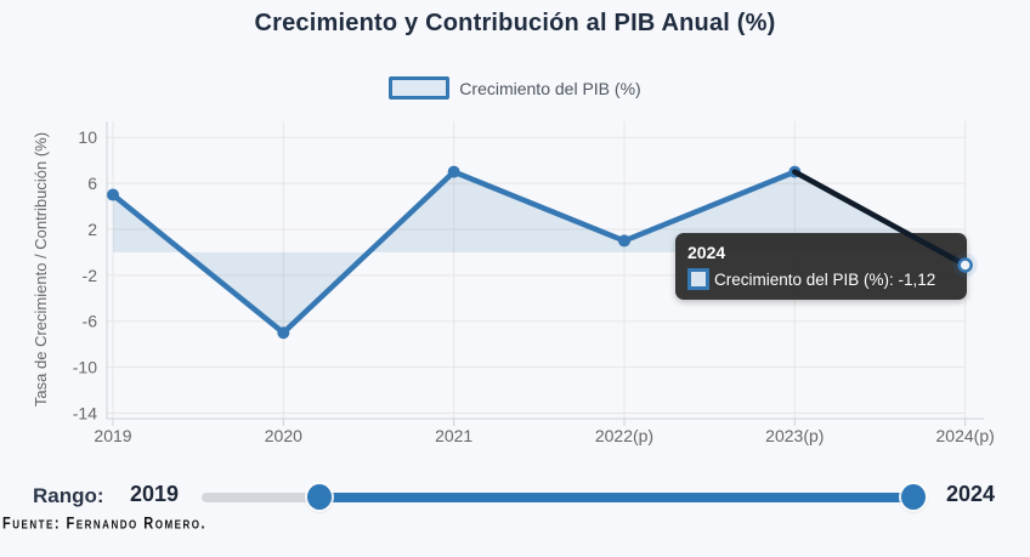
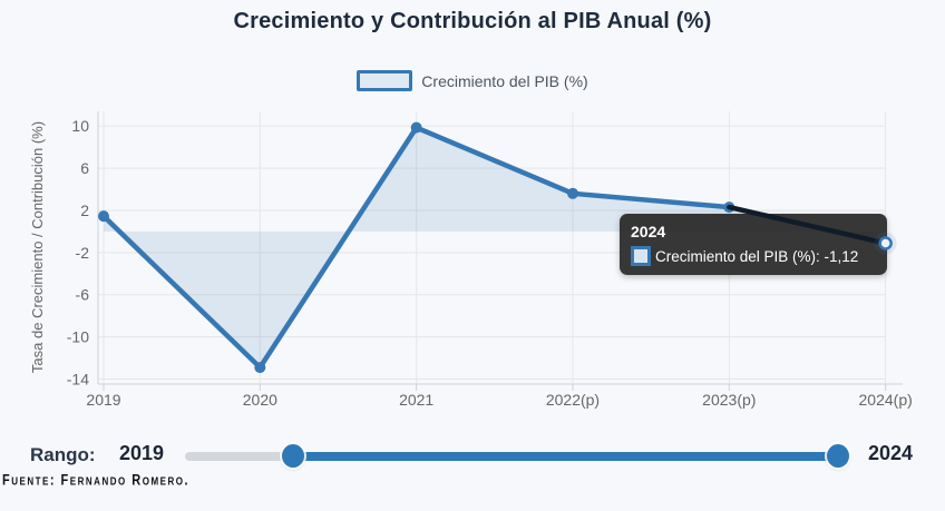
2019: 5 -> 1
2020: -7 -> -13
2021: 7 -> 10
2022(p): 1 -> 4
2023(p): 7 -> 2
